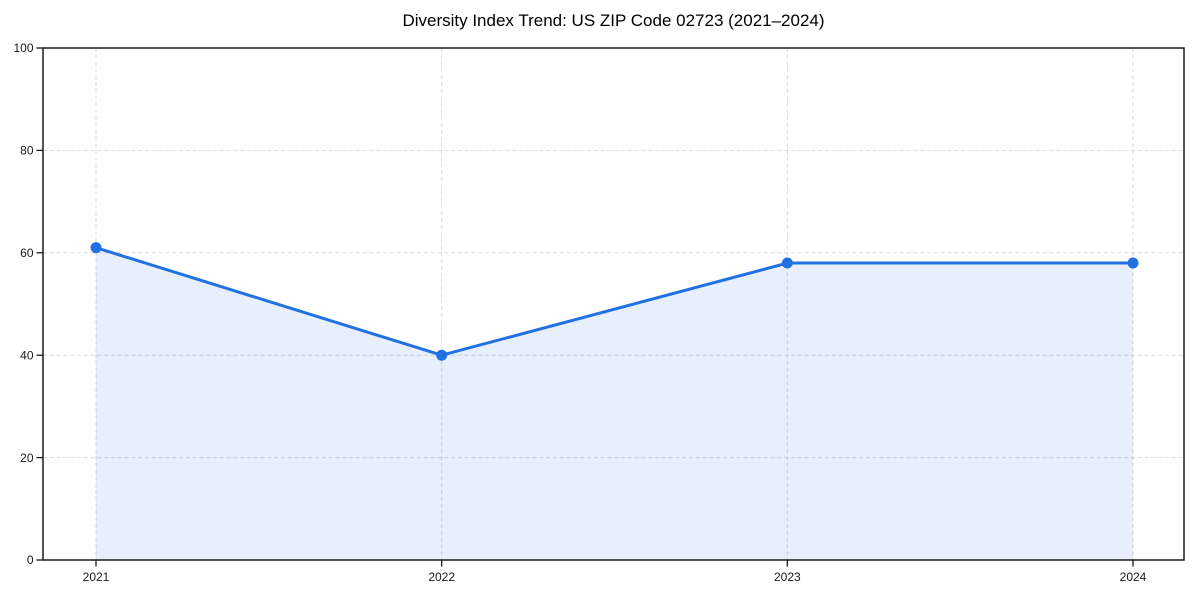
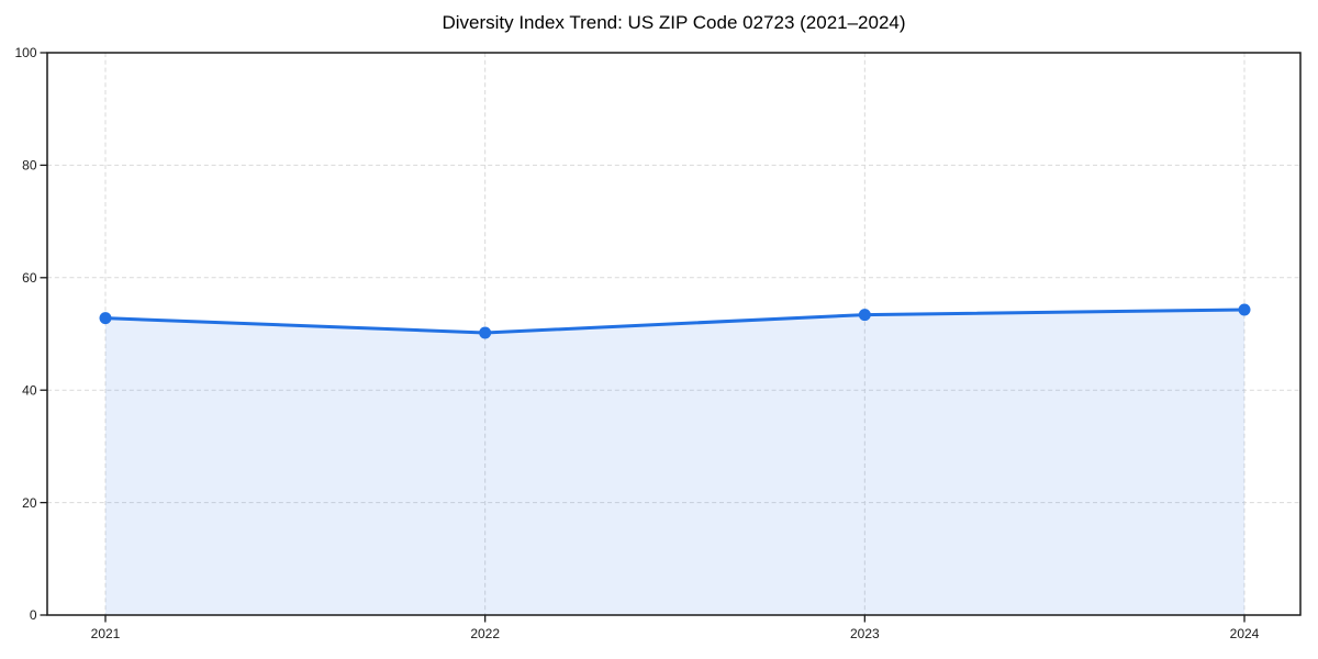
2021: 61 -> 53
2022: 40 -> 50
2023: 58 -> 53
2024: 58 -> 54
